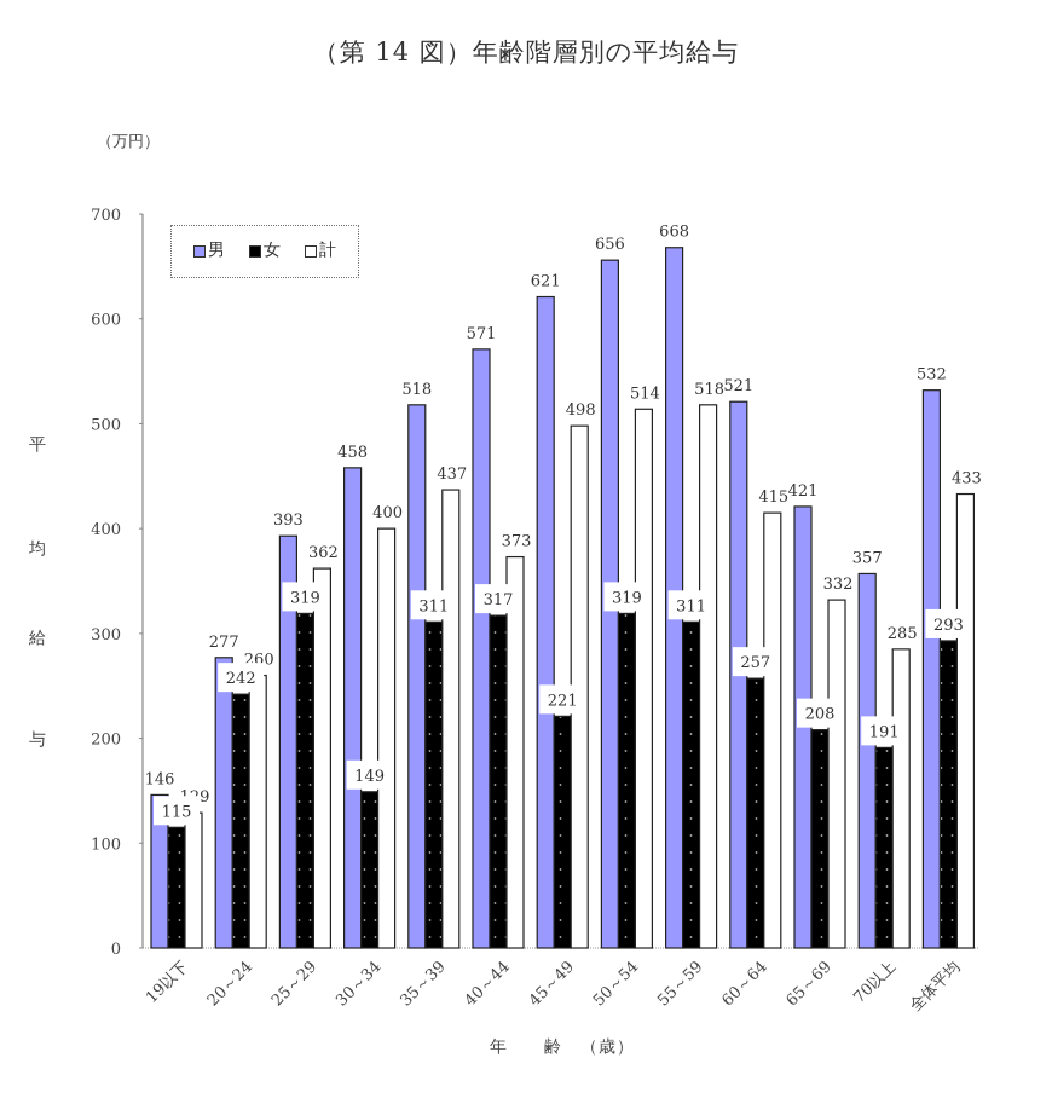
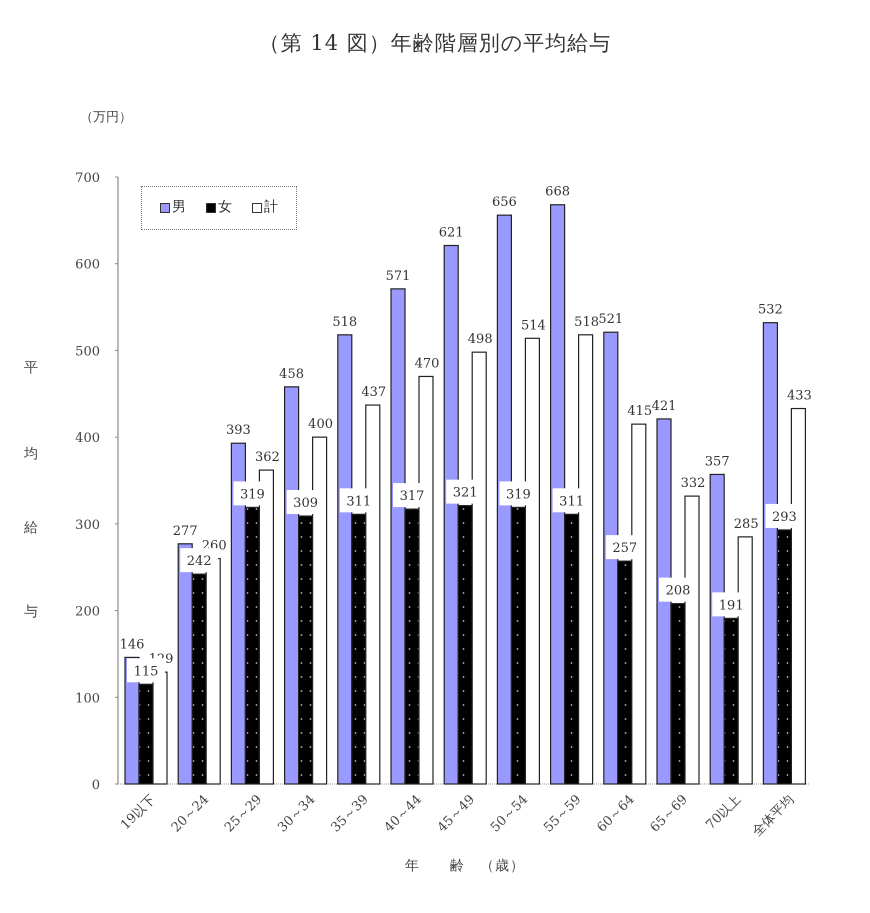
女/30～34: 149 -> 309
計/40～44: 373 -> 470
女/45～49: 221 -> 321
